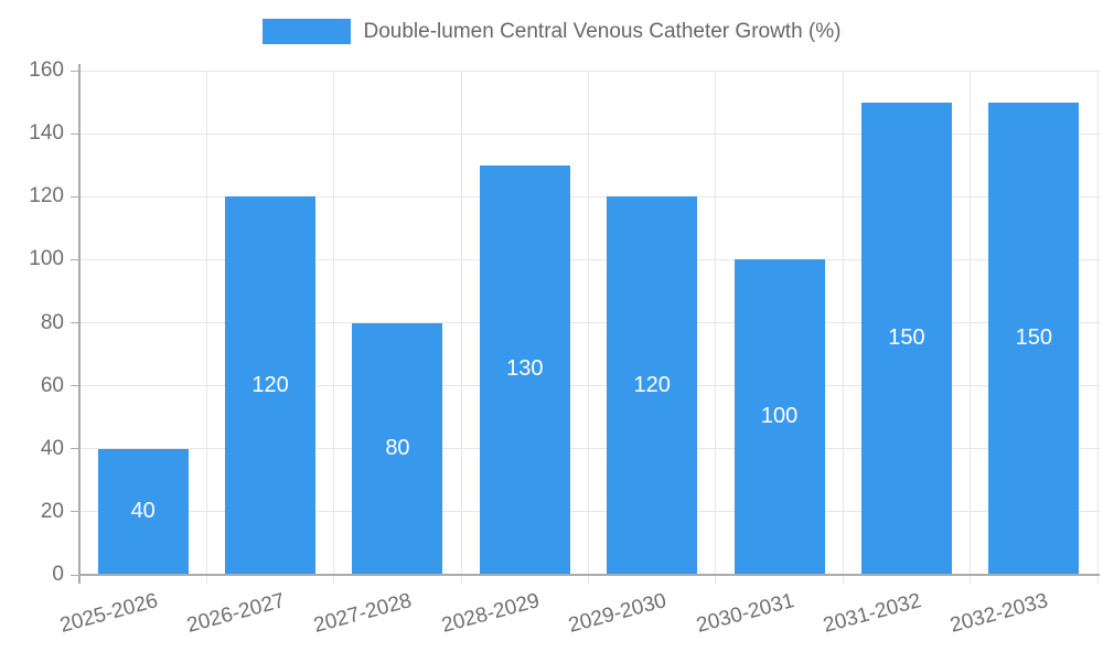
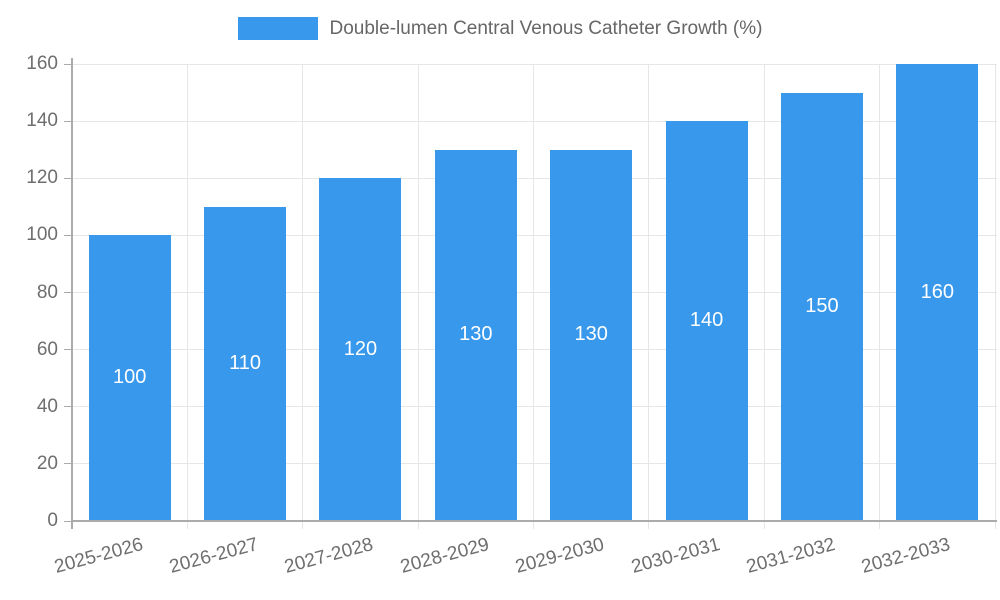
2025-2026: 40 -> 100
2026-2027: 120 -> 110
2027-2028: 80 -> 120
2029-2030: 120 -> 130
2030-2031: 100 -> 140
2032-2033: 150 -> 160
